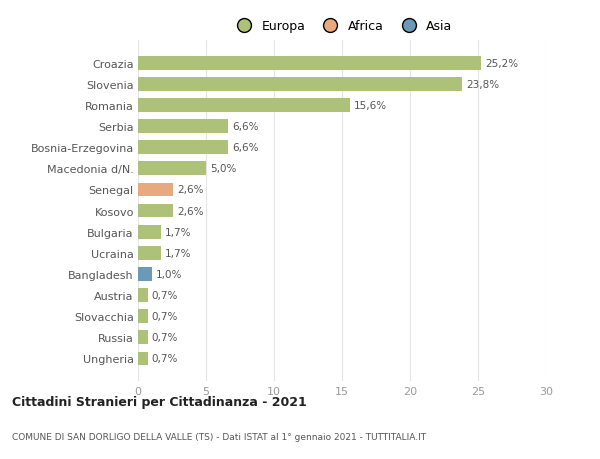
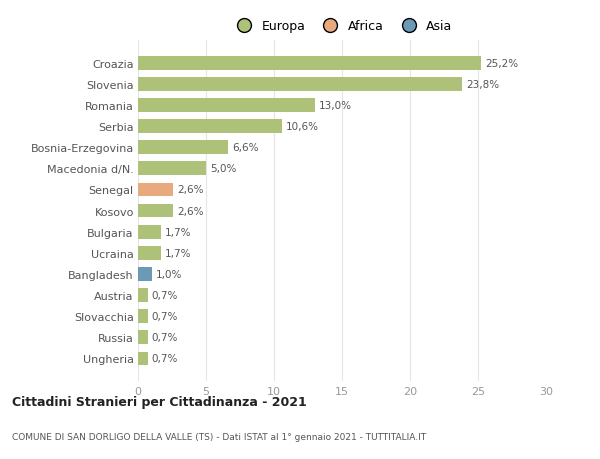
Romania: 15,6% -> 13,0%
Serbia: 6,6% -> 10,6%
